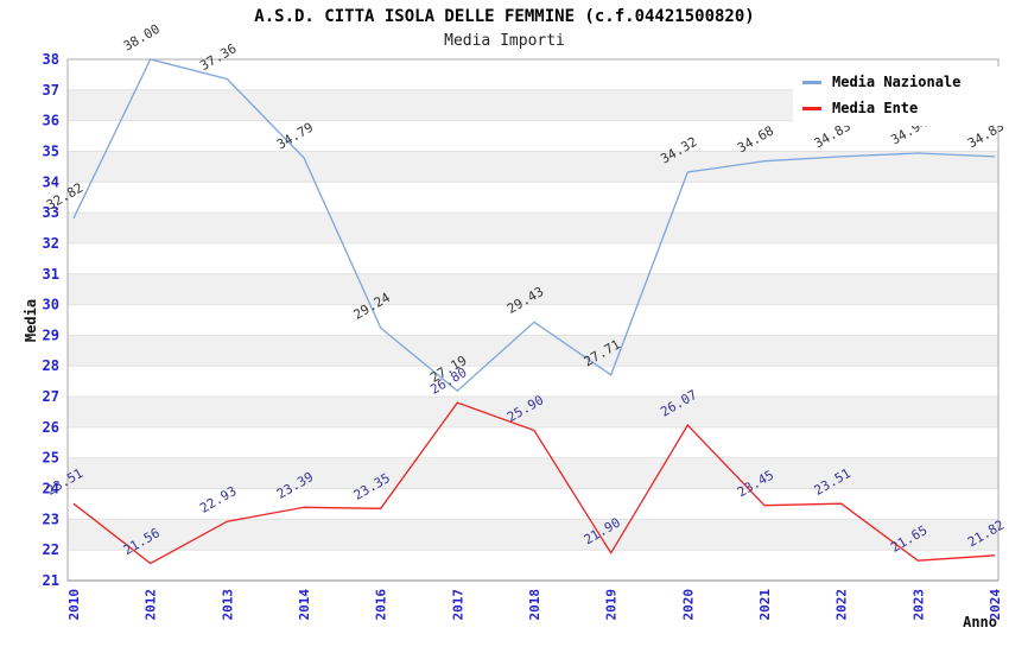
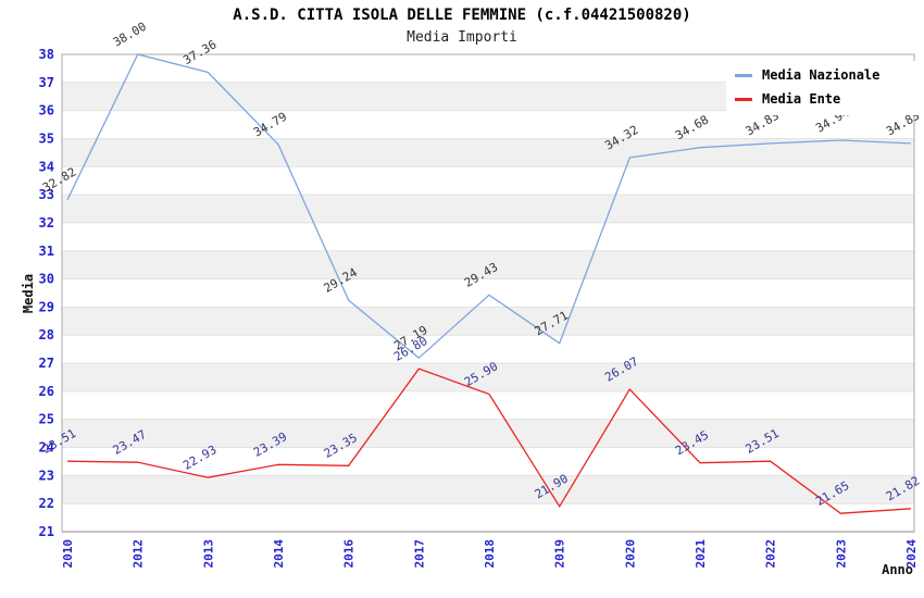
Media Ente/2012: 21.56 -> 23.47
